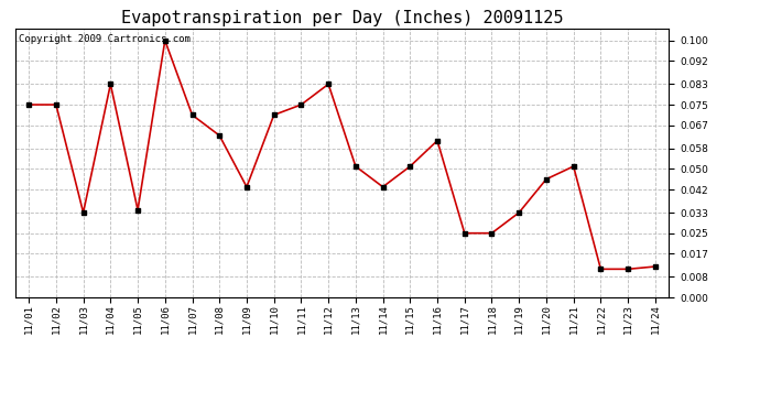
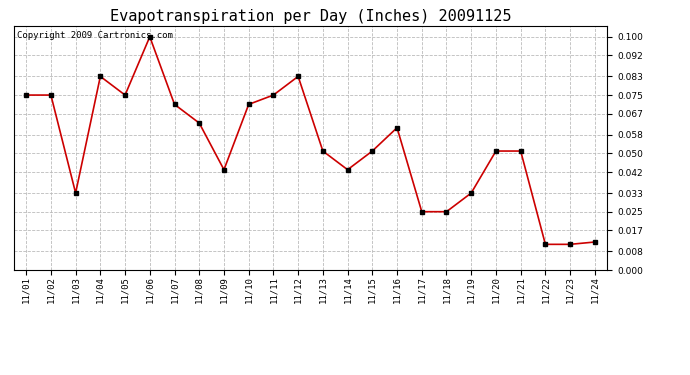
11/05: 0.034 -> 0.075
11/20: 0.046 -> 0.051
